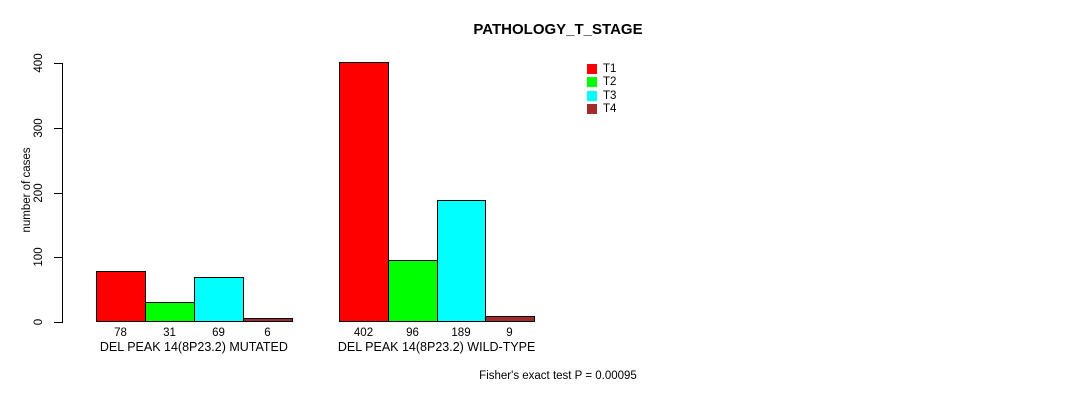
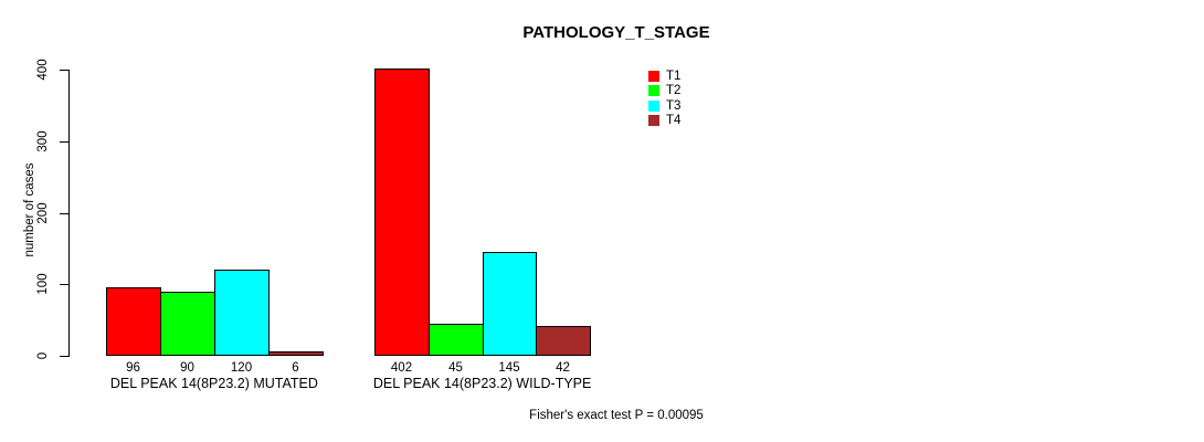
T1/DEL PEAK 14(8P23.2) MUTATED: 78 -> 96
T2/DEL PEAK 14(8P23.2) MUTATED: 31 -> 90
T3/DEL PEAK 14(8P23.2) MUTATED: 69 -> 120
T2/DEL PEAK 14(8P23.2) WILD-TYPE: 96 -> 45
T3/DEL PEAK 14(8P23.2) WILD-TYPE: 189 -> 145
T4/DEL PEAK 14(8P23.2) WILD-TYPE: 9 -> 42
